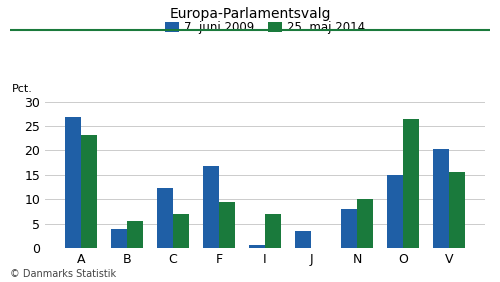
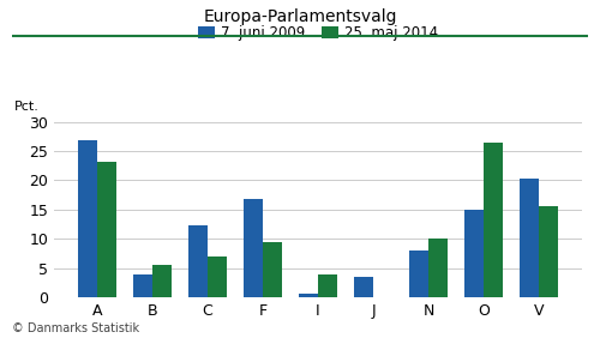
25. maj 2014/I: 7.0 -> 4.0
